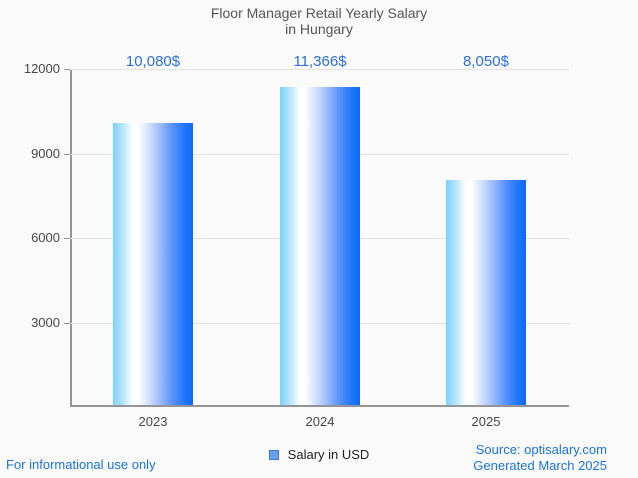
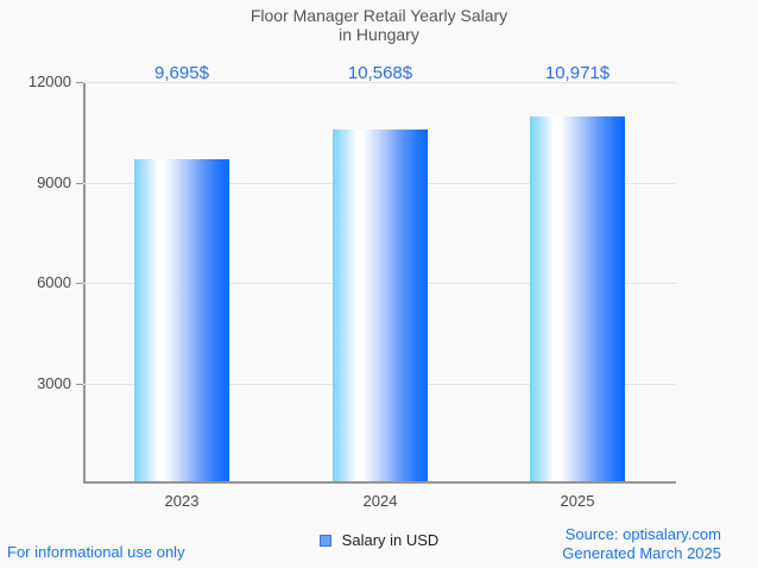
2023: 10,080 -> 9,695
2024: 11,366 -> 10,568
2025: 8,050 -> 10,971
